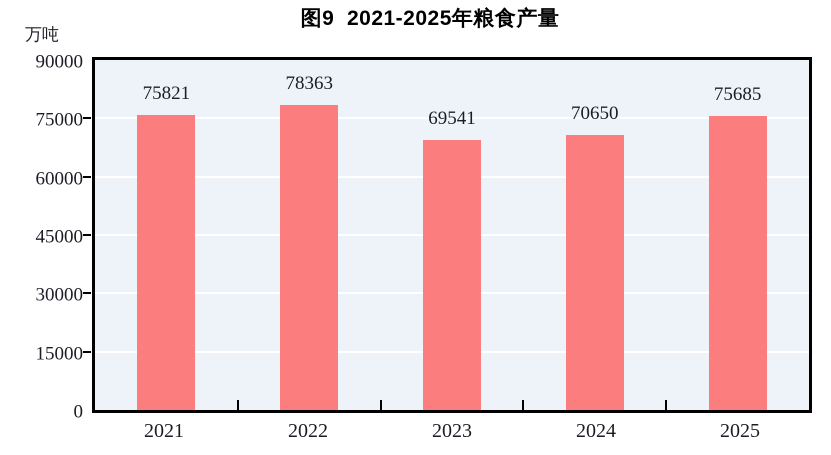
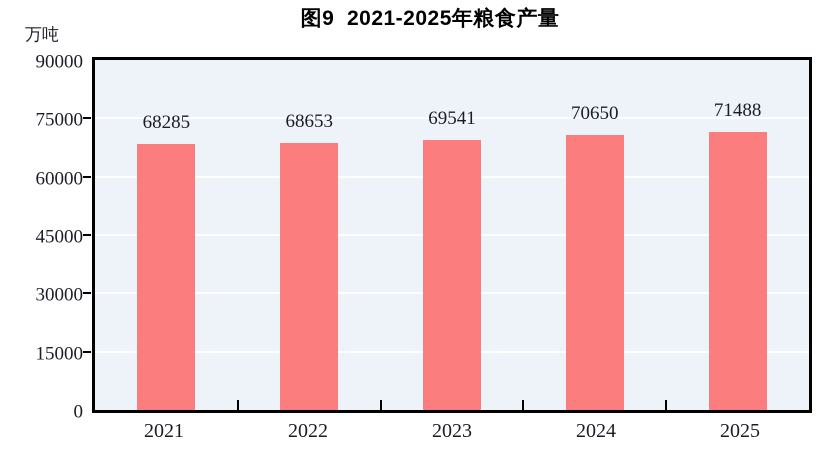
2021: 75821 -> 68285
2022: 78363 -> 68653
2025: 75685 -> 71488
